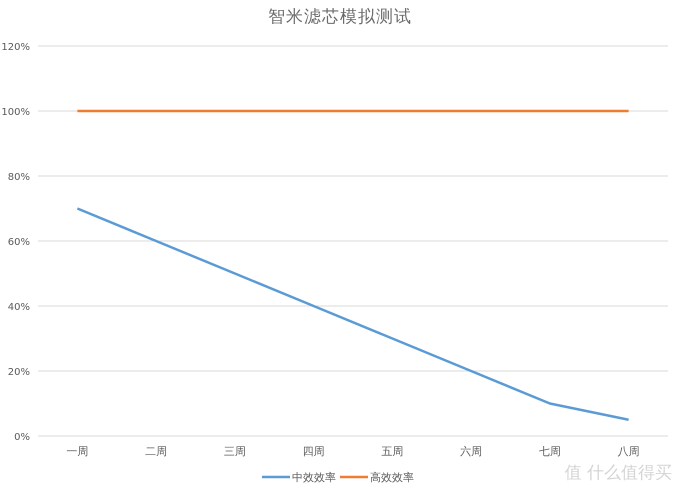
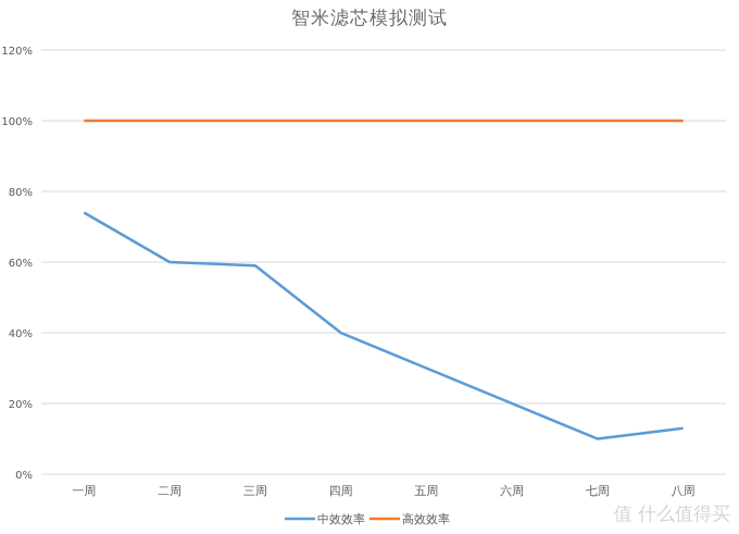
中效效率/一周: 70% -> 74%
中效效率/三周: 50% -> 59%
中效效率/八周: 5% -> 13%
